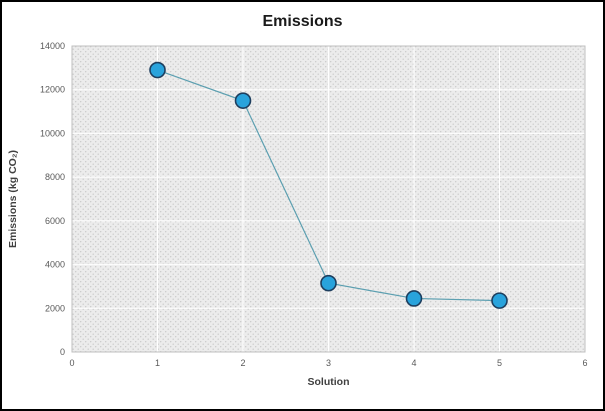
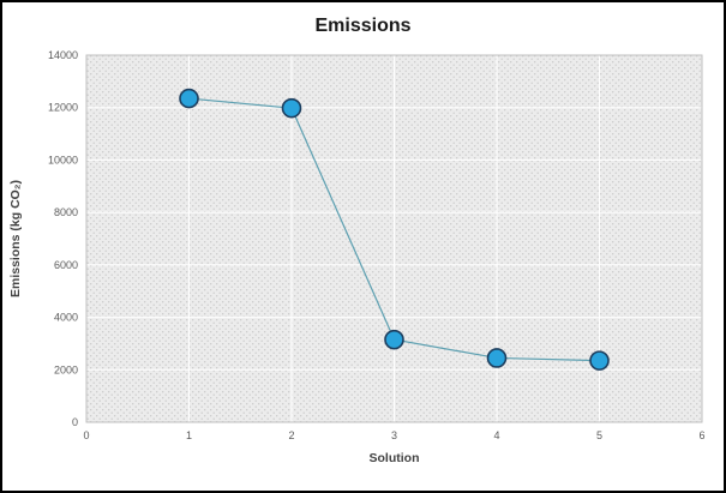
1: 12900 -> 12400
2: 11500 -> 12000
